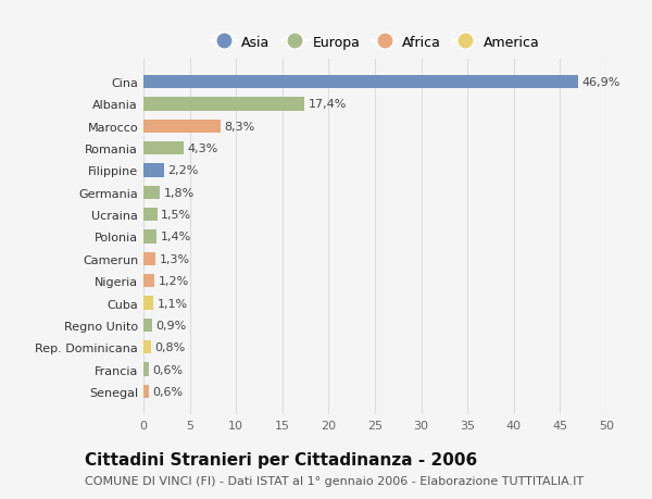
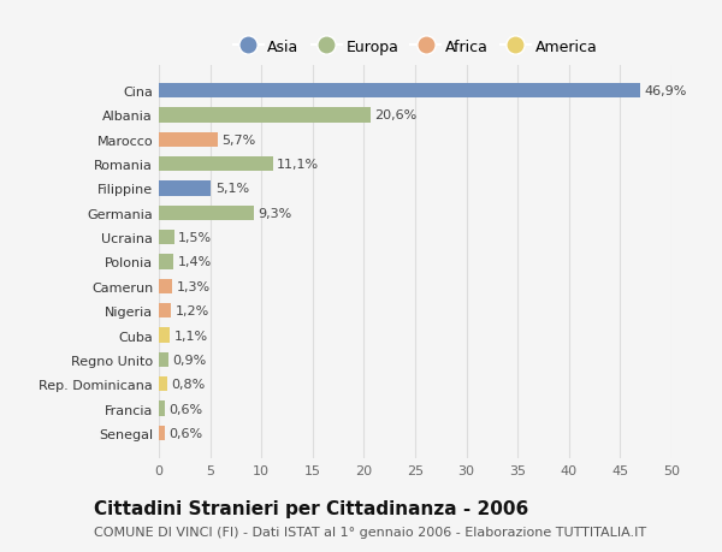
Albania: 17,4% -> 20,6%
Marocco: 8,3% -> 5,7%
Romania: 4,3% -> 11,1%
Filippine: 2,2% -> 5,1%
Germania: 1,8% -> 9,3%
